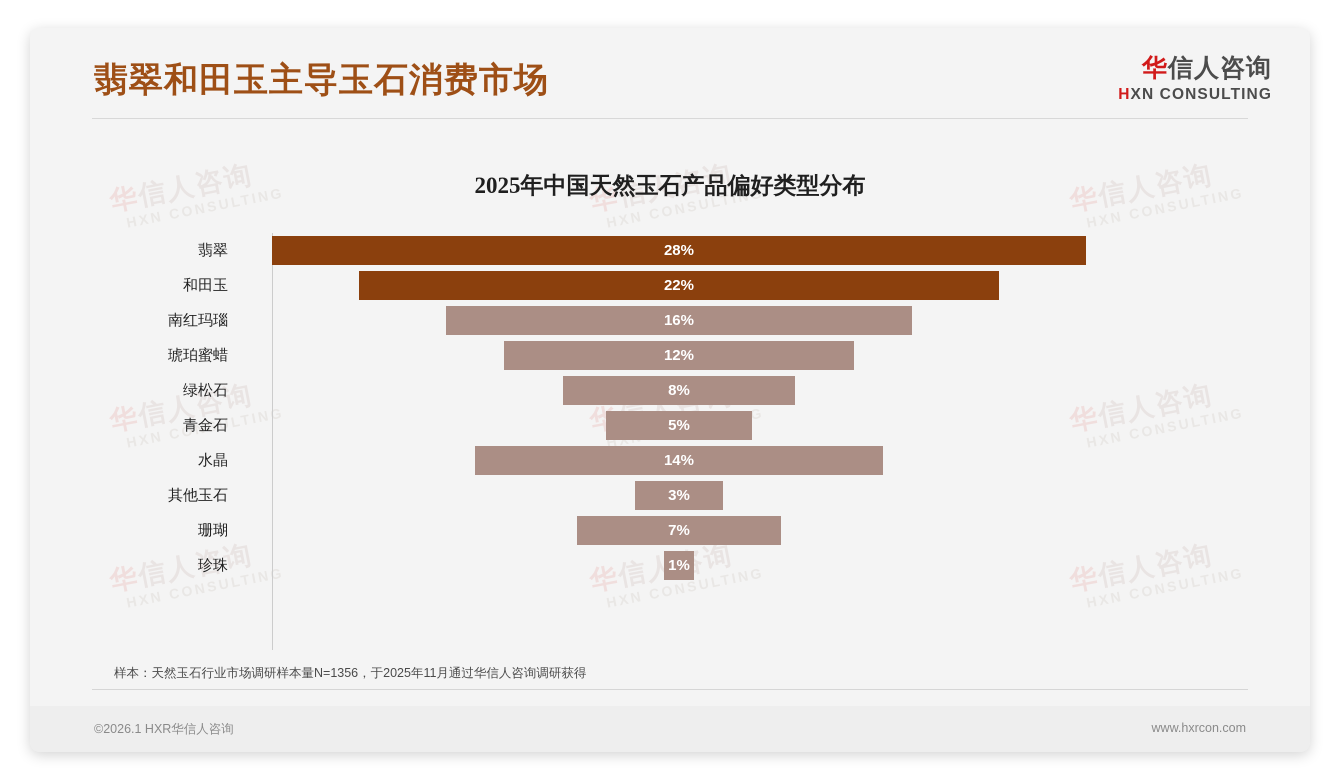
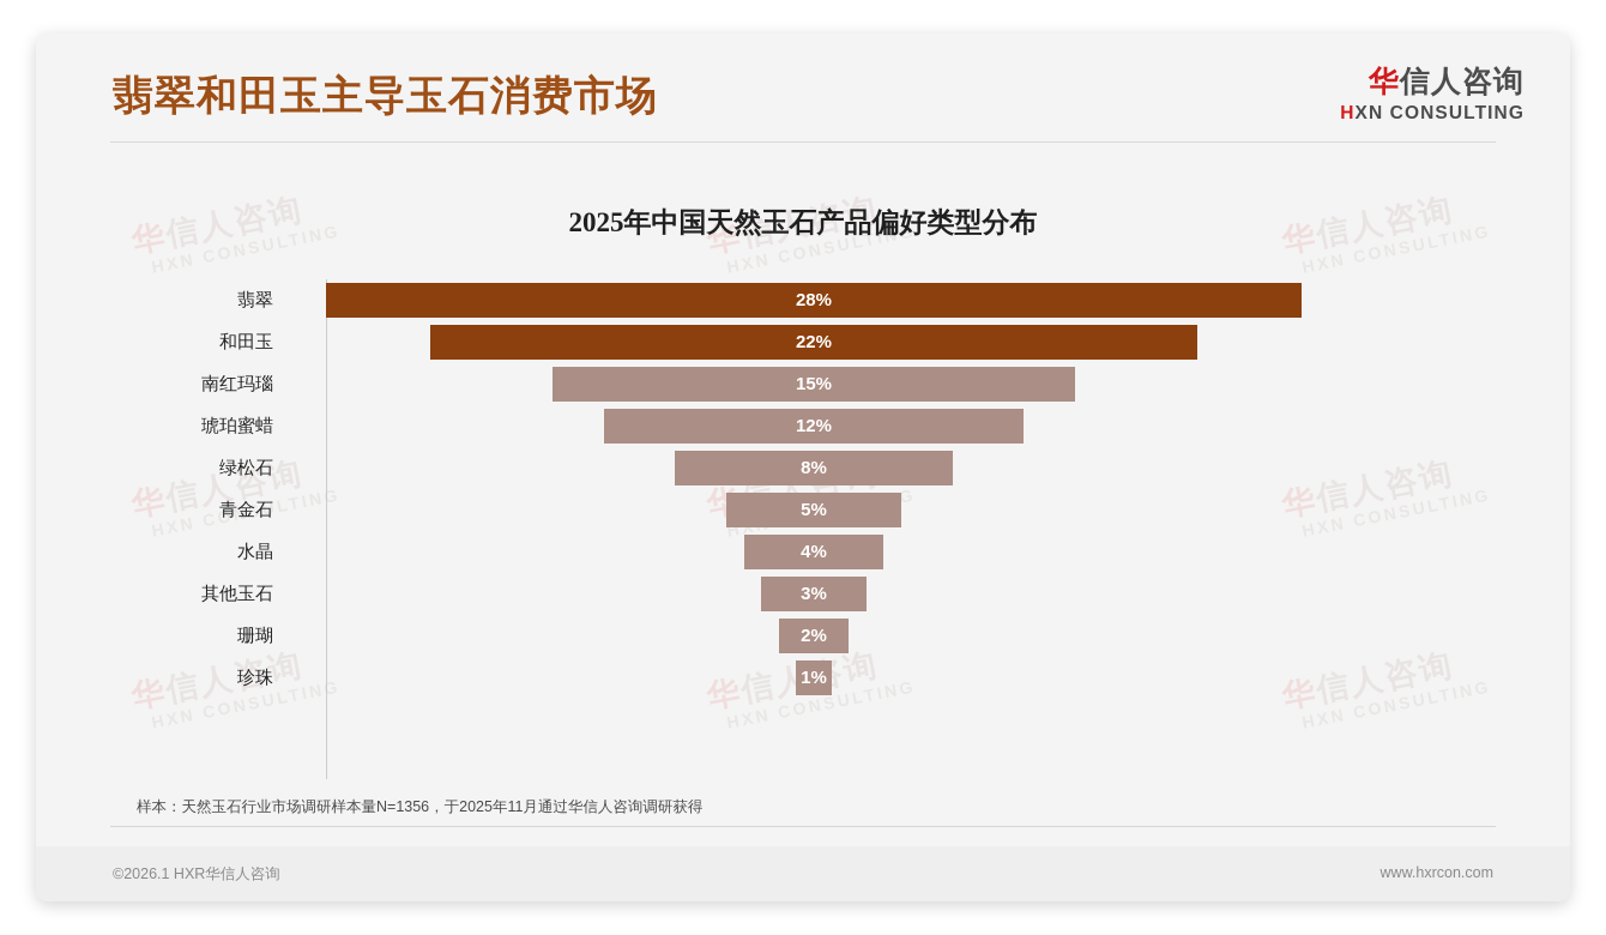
南红玛瑙: 16% -> 15%
水晶: 14% -> 4%
珊瑚: 7% -> 2%
